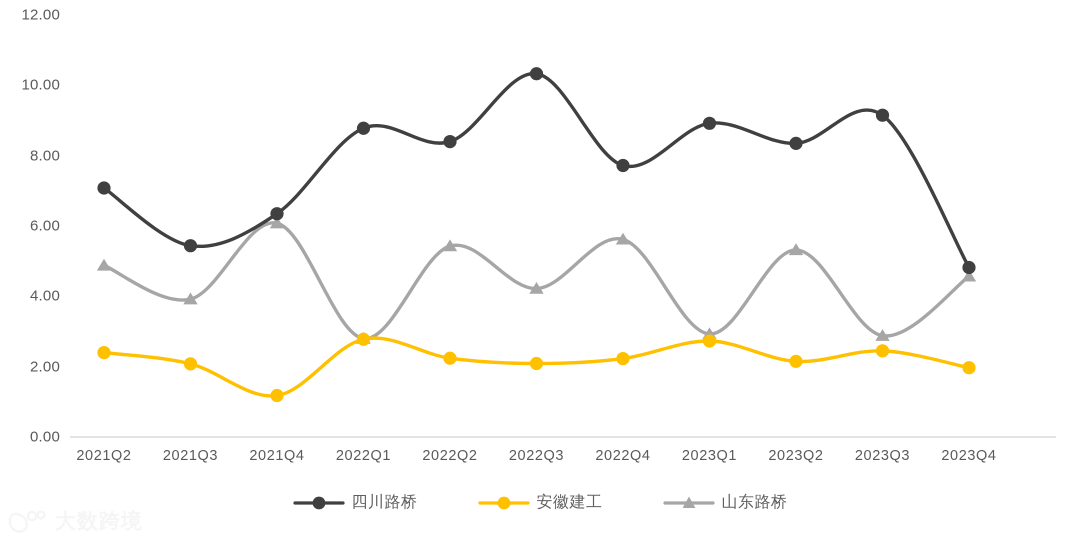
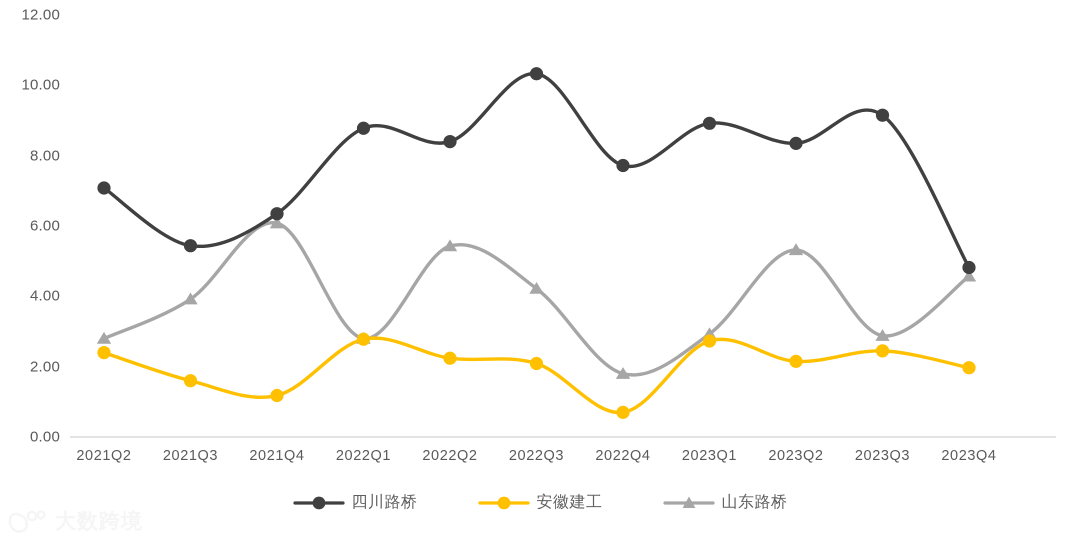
山东路桥/2021Q2: 4.9 -> 2.8
安徽建工/2021Q3: 2.1 -> 1.6
安徽建工/2022Q4: 2.2 -> 0.7
山东路桥/2022Q4: 5.6 -> 1.8
